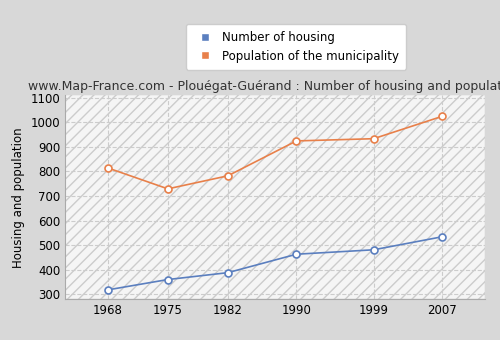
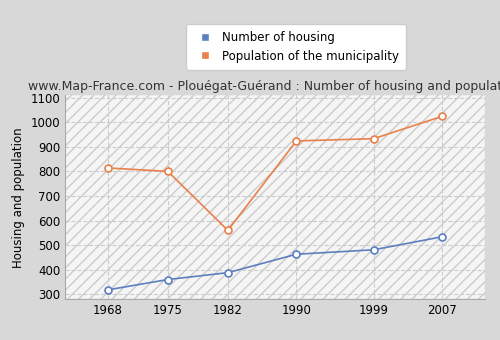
Population of the municipality/1975: 729 -> 800
Population of the municipality/1982: 782 -> 560
